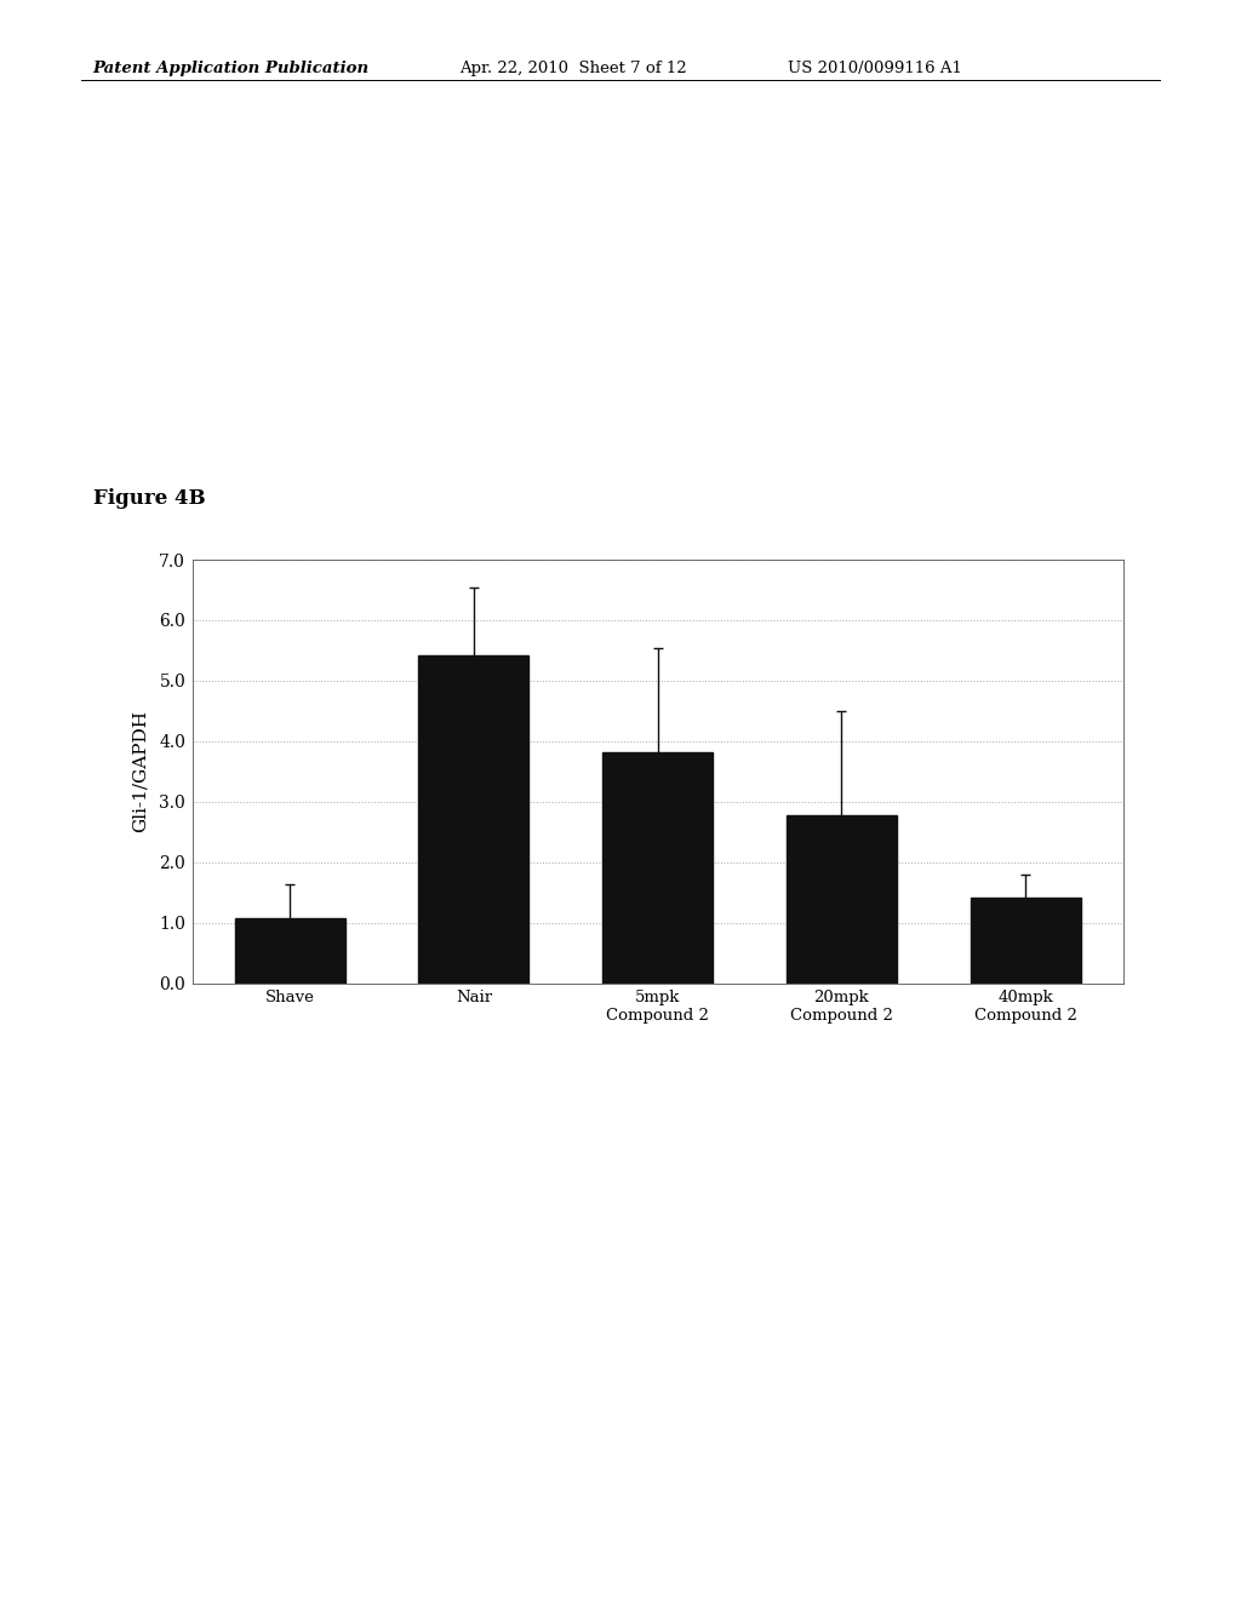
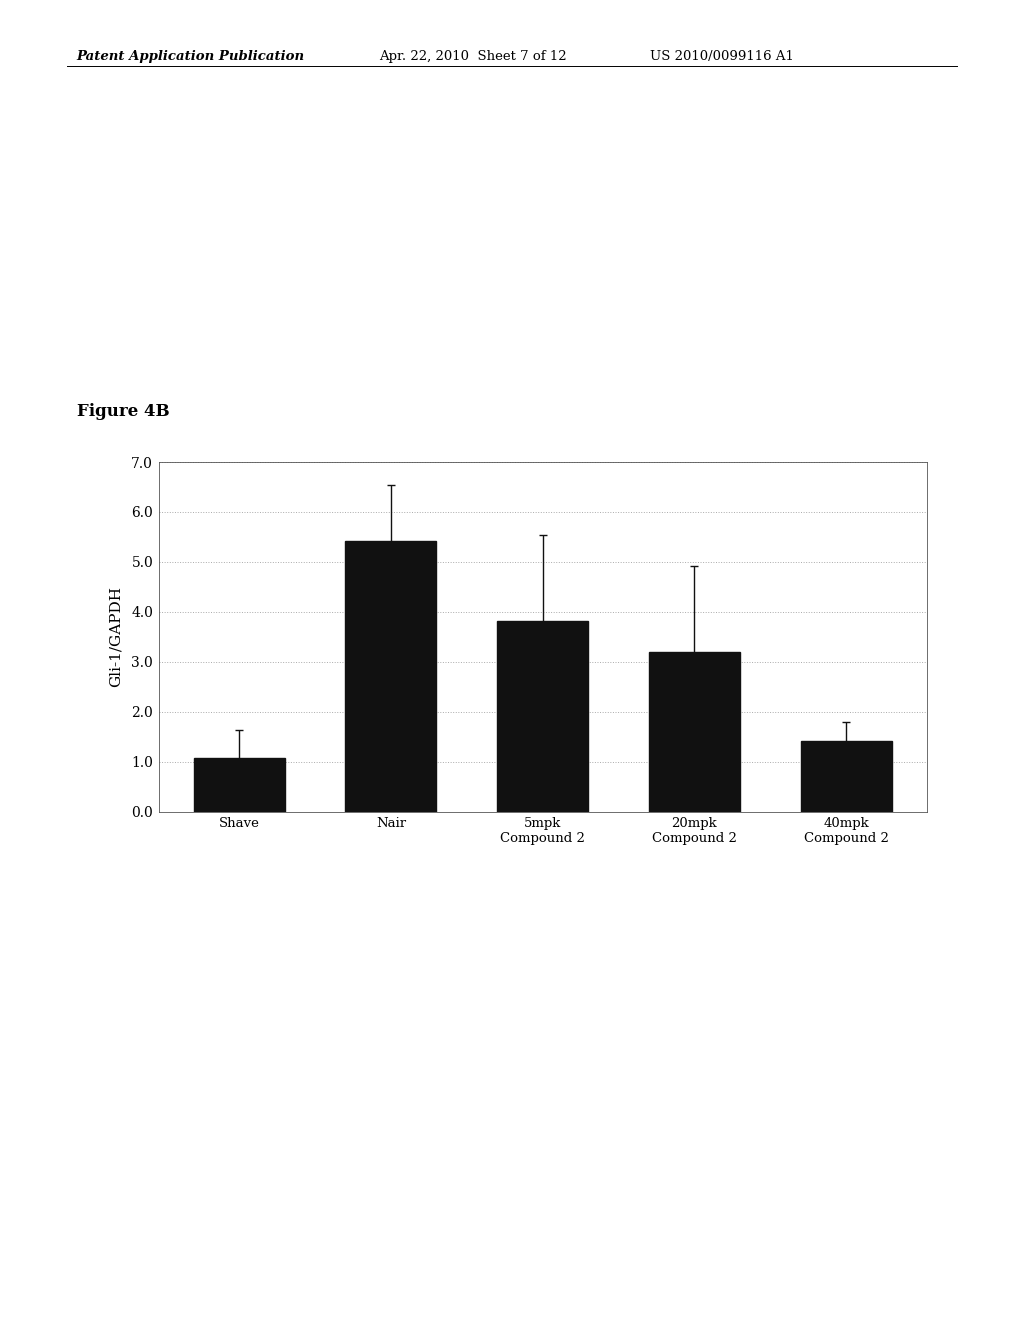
20mpk Compound 2: 2.78 -> 3.20
